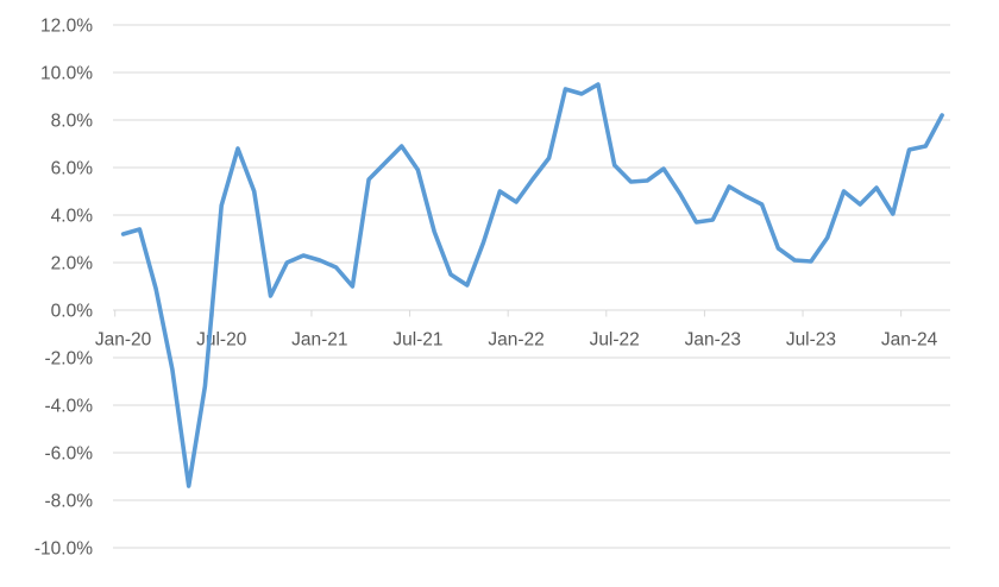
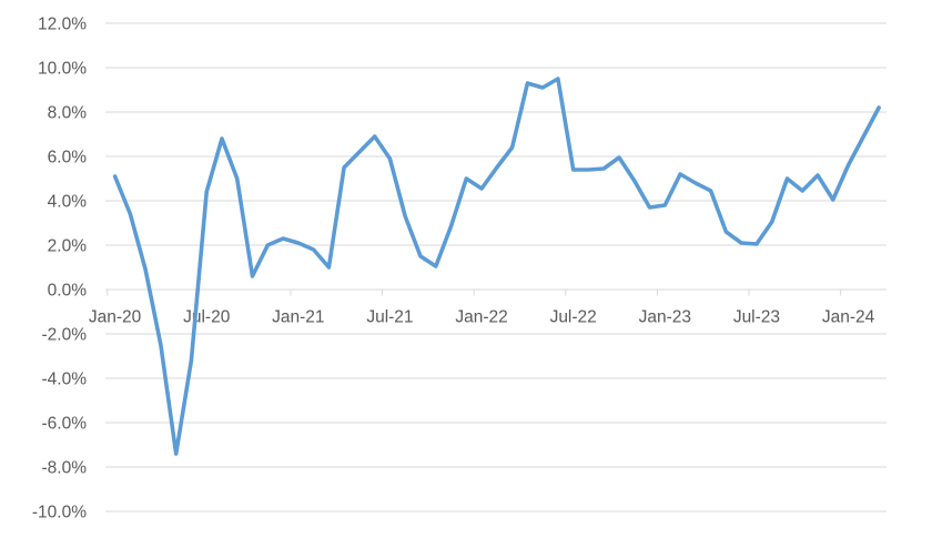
Jan-20: 3.2% -> 5.1%
Jul-22: 6.1% -> 5.4%
Jan-24: 6.8% -> 5.6%
